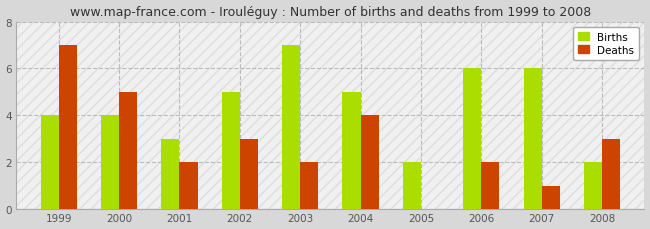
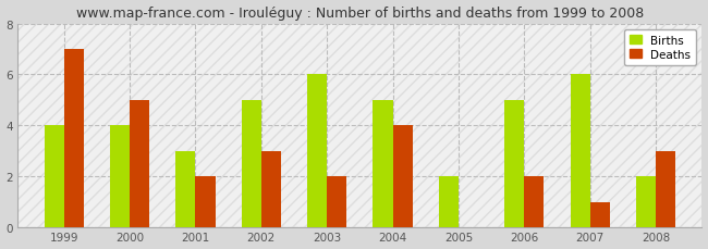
Births/2003: 7 -> 6
Births/2006: 6 -> 5
